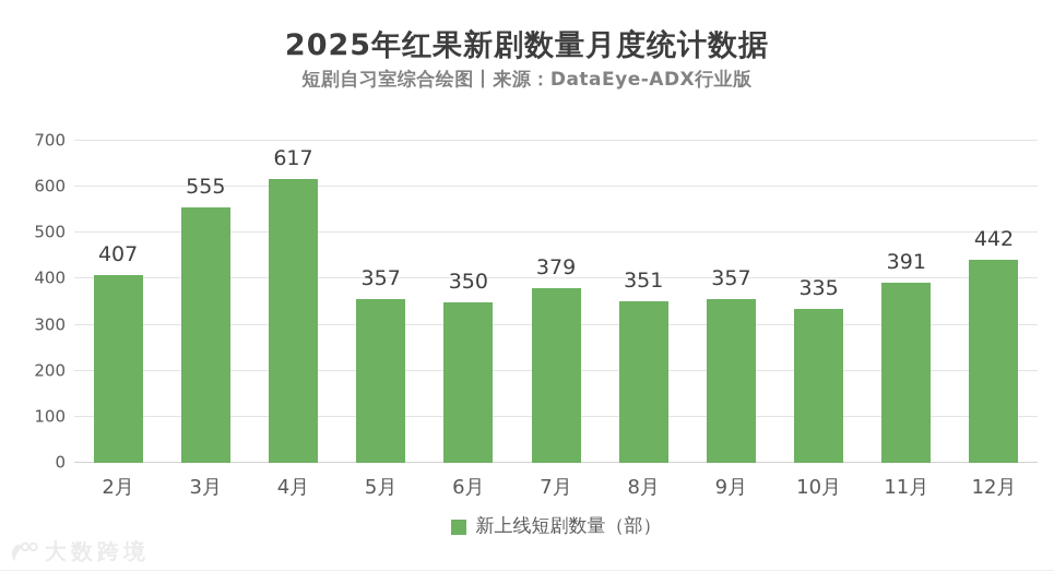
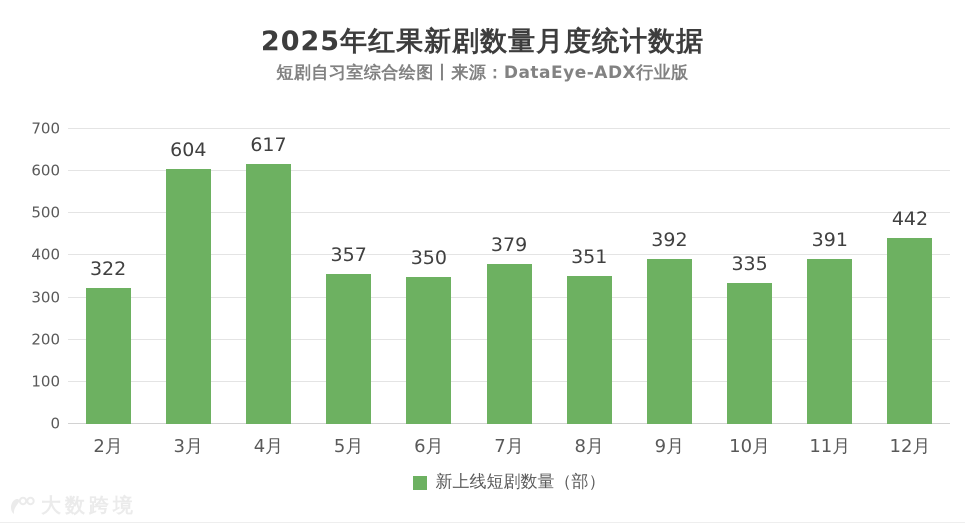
2月: 407 -> 322
3月: 555 -> 604
9月: 357 -> 392
